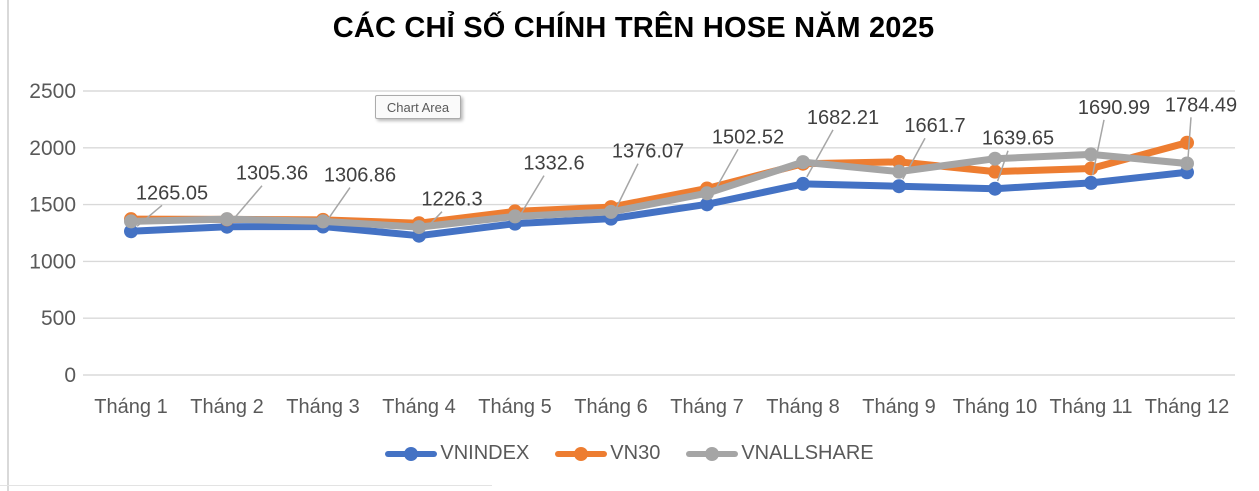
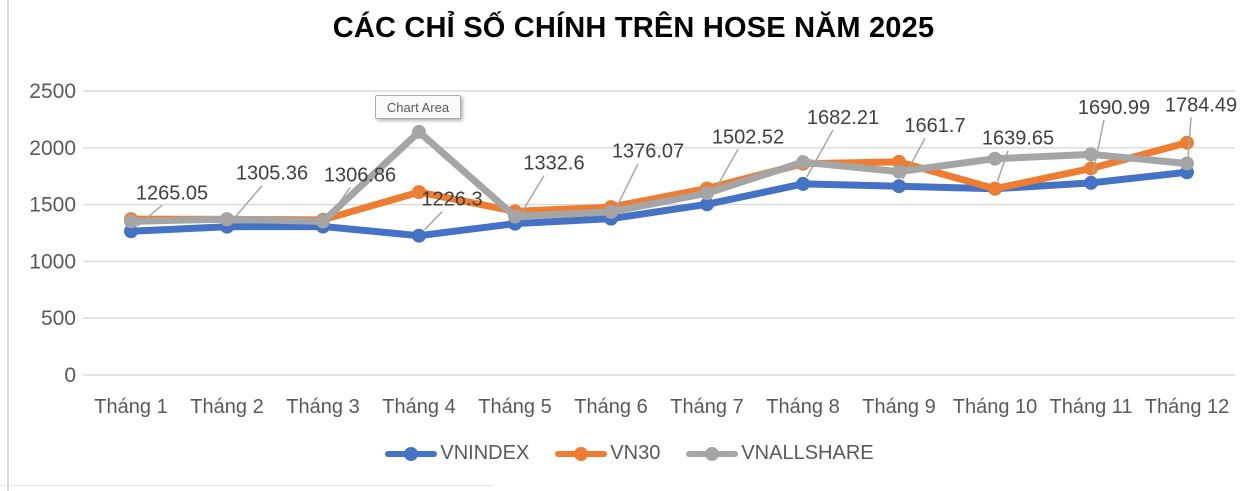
VN30/Tháng 4: 1340 -> 1610
VNALLSHARE/Tháng 4: 1300 -> 2140
VN30/Tháng 10: 1790 -> 1640
